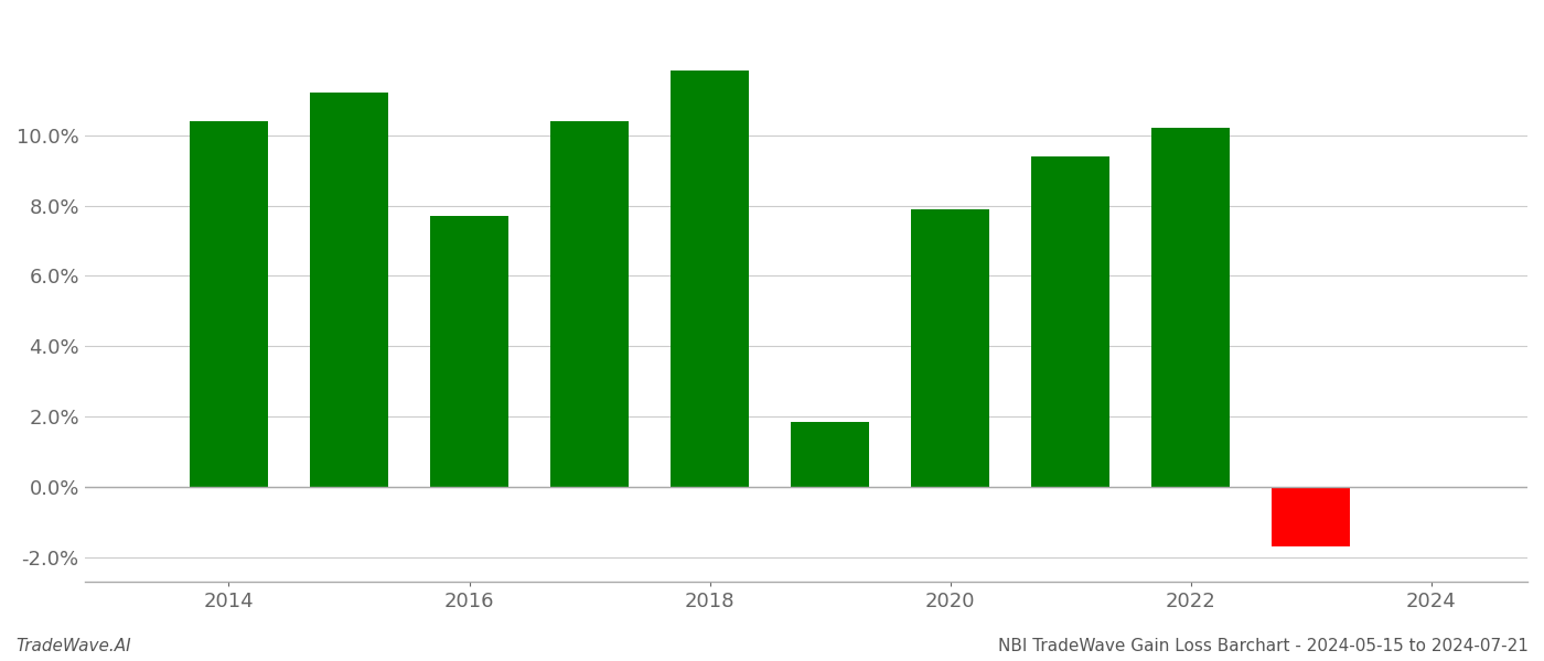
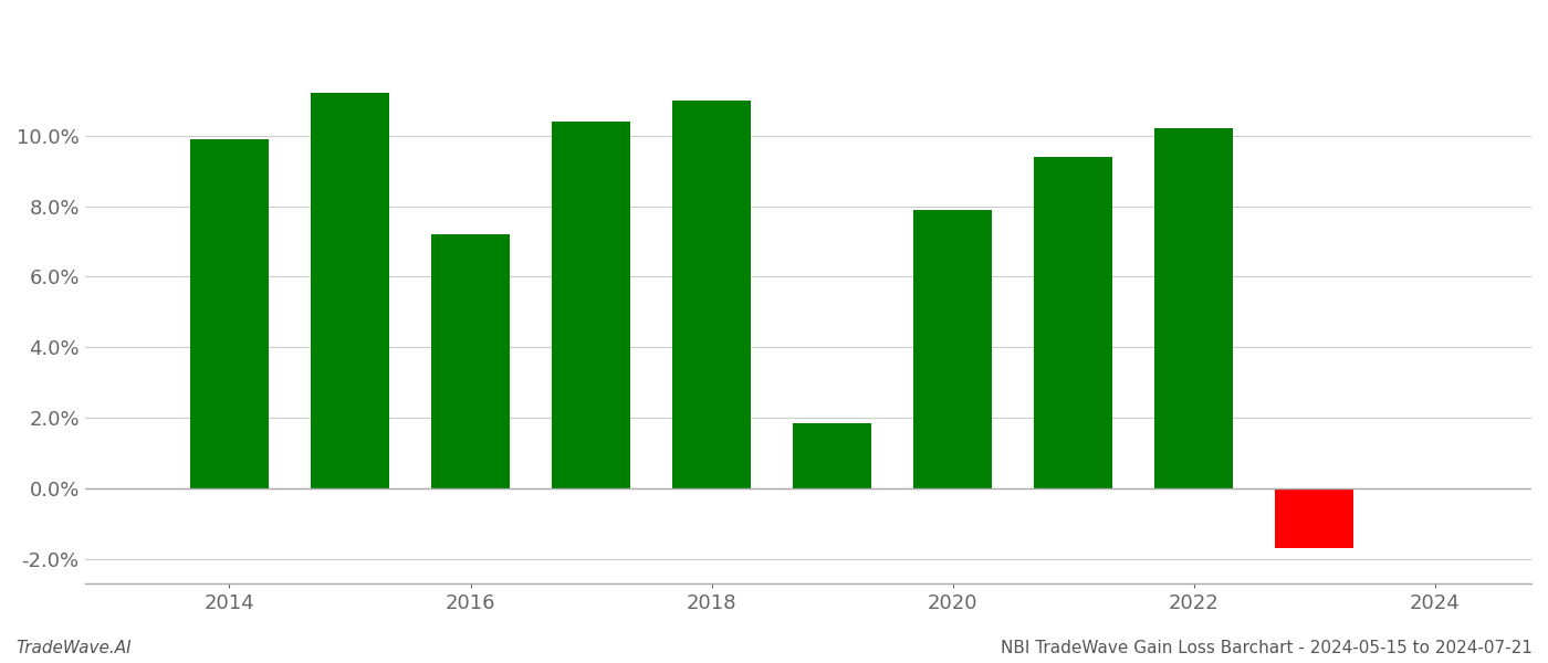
2014: 10.40% -> 9.90%
2016: 7.70% -> 7.20%
2018: 11.85% -> 11.00%
